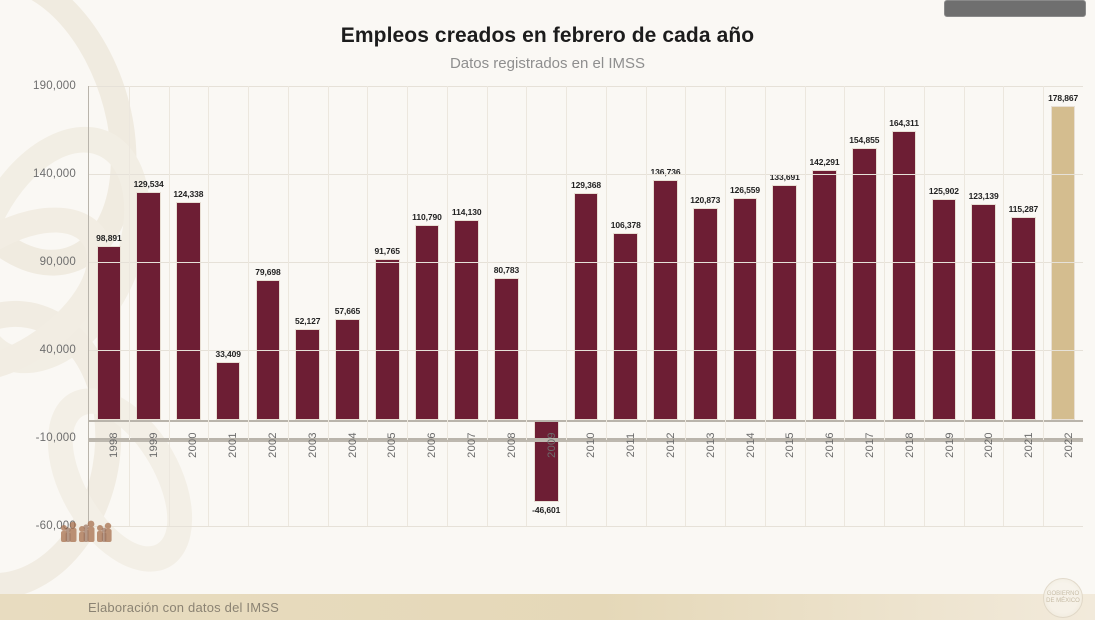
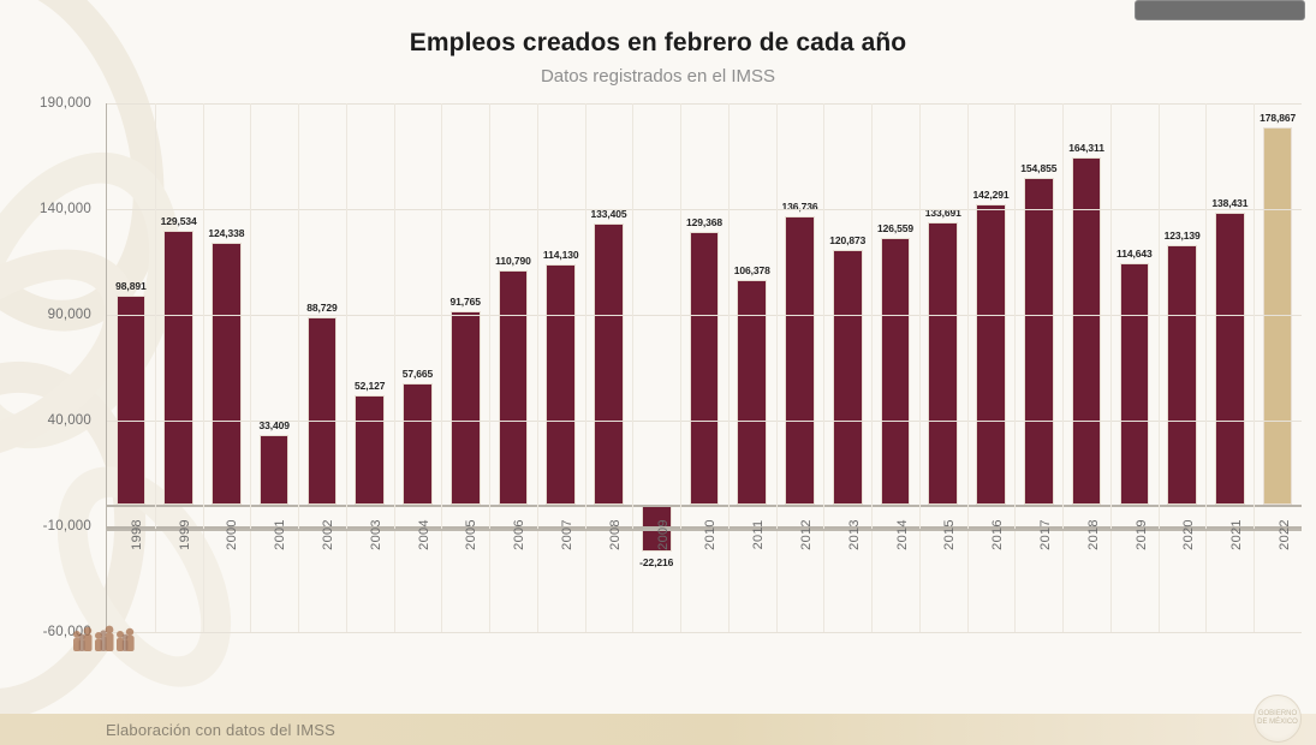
2002: 79,698 -> 88,729
2008: 80,783 -> 133,405
2009: -46,601 -> -22,216
2019: 125,902 -> 114,643
2021: 115,287 -> 138,431
